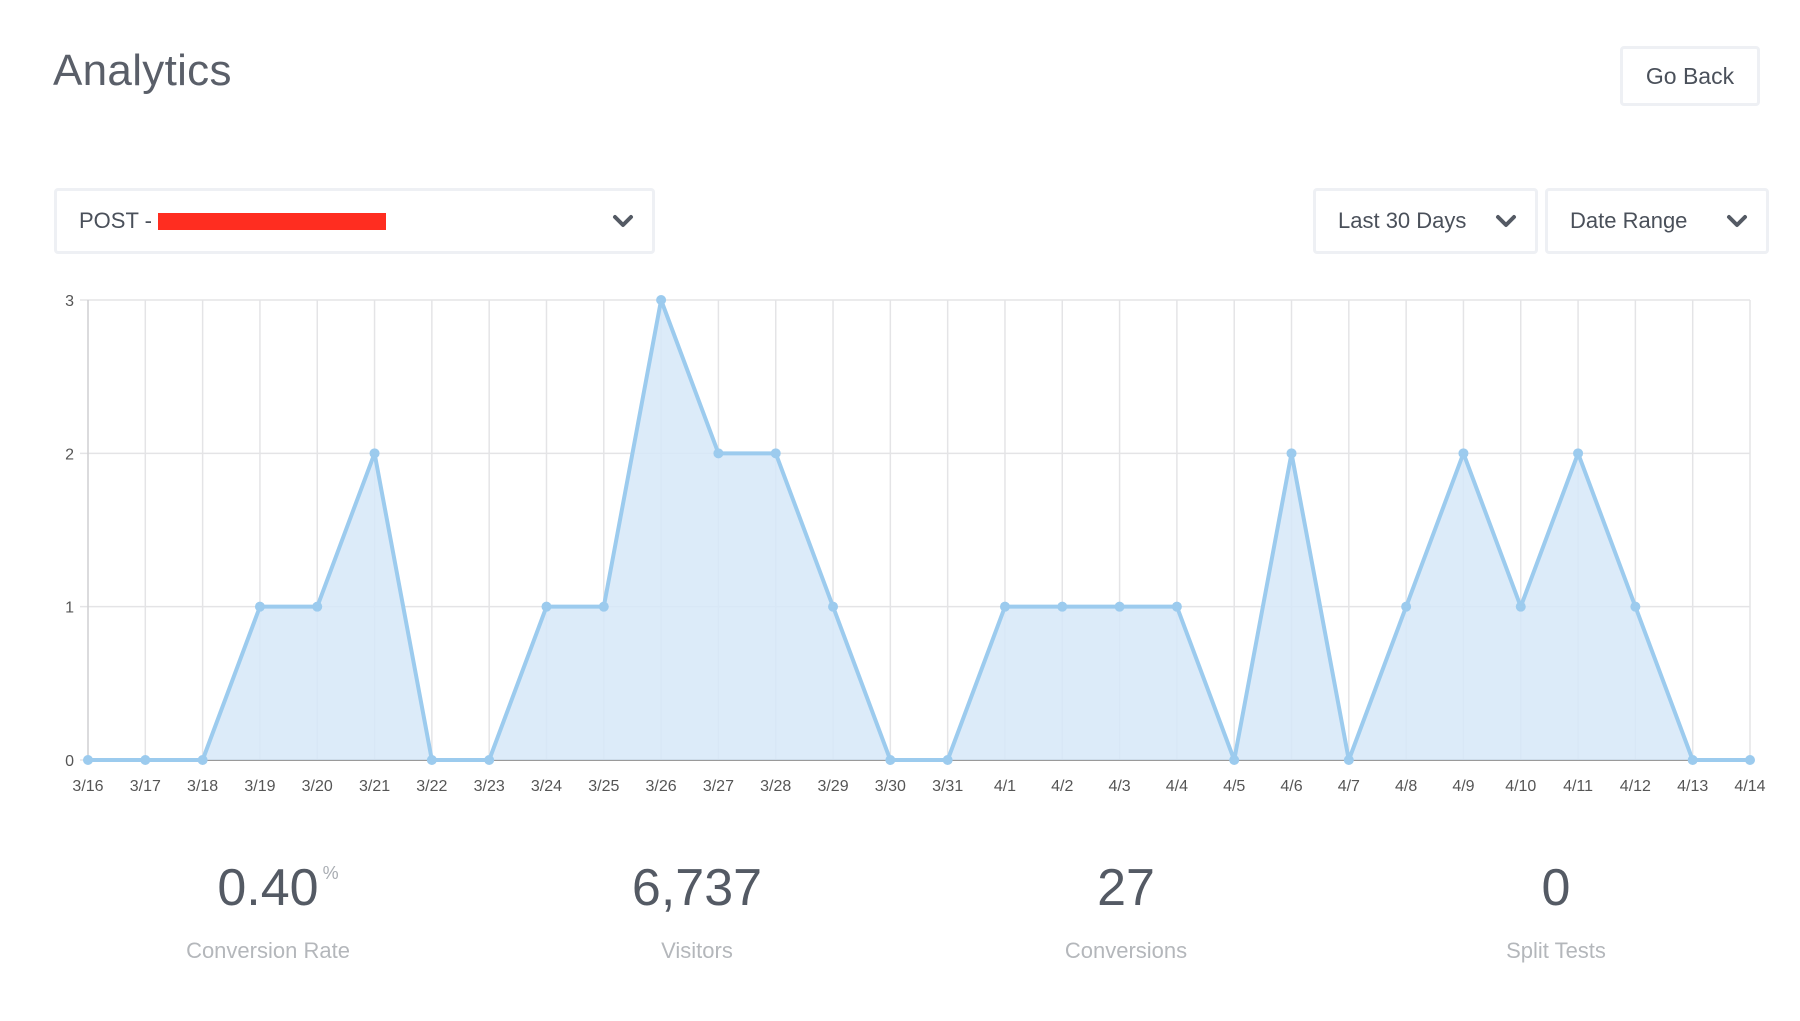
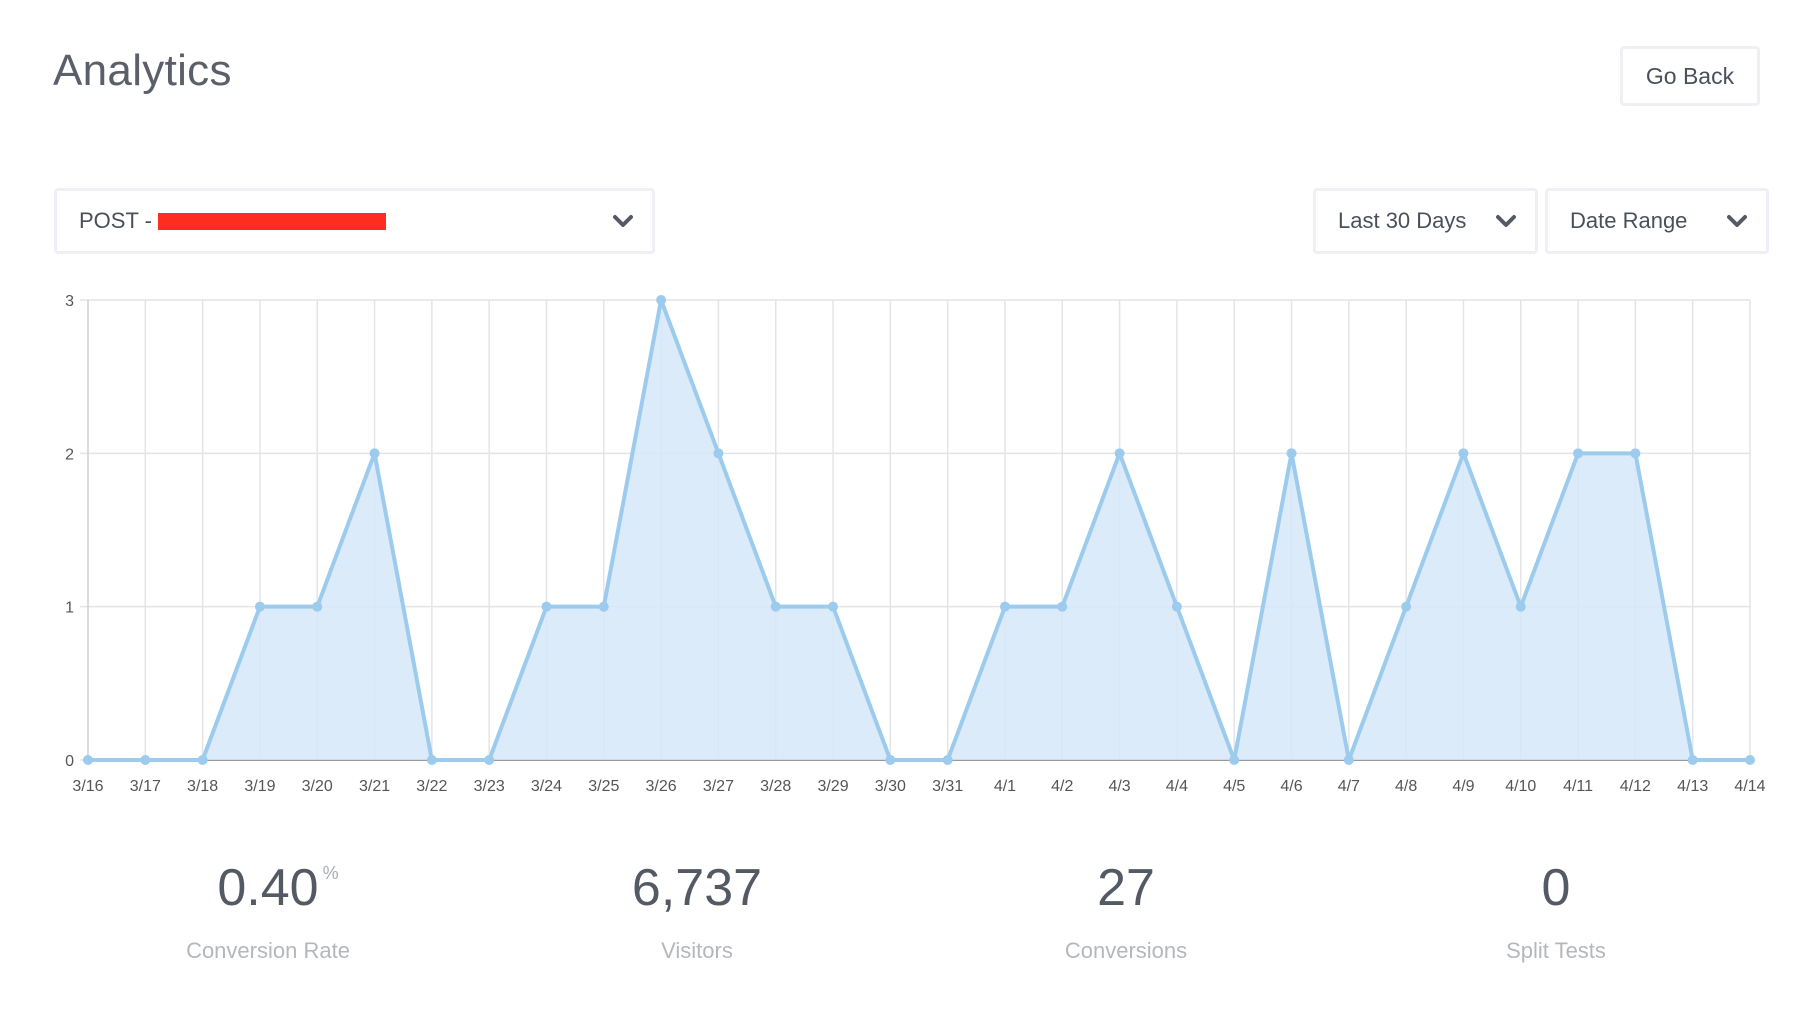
3/28: 2 -> 1
4/3: 1 -> 2
4/12: 1 -> 2
